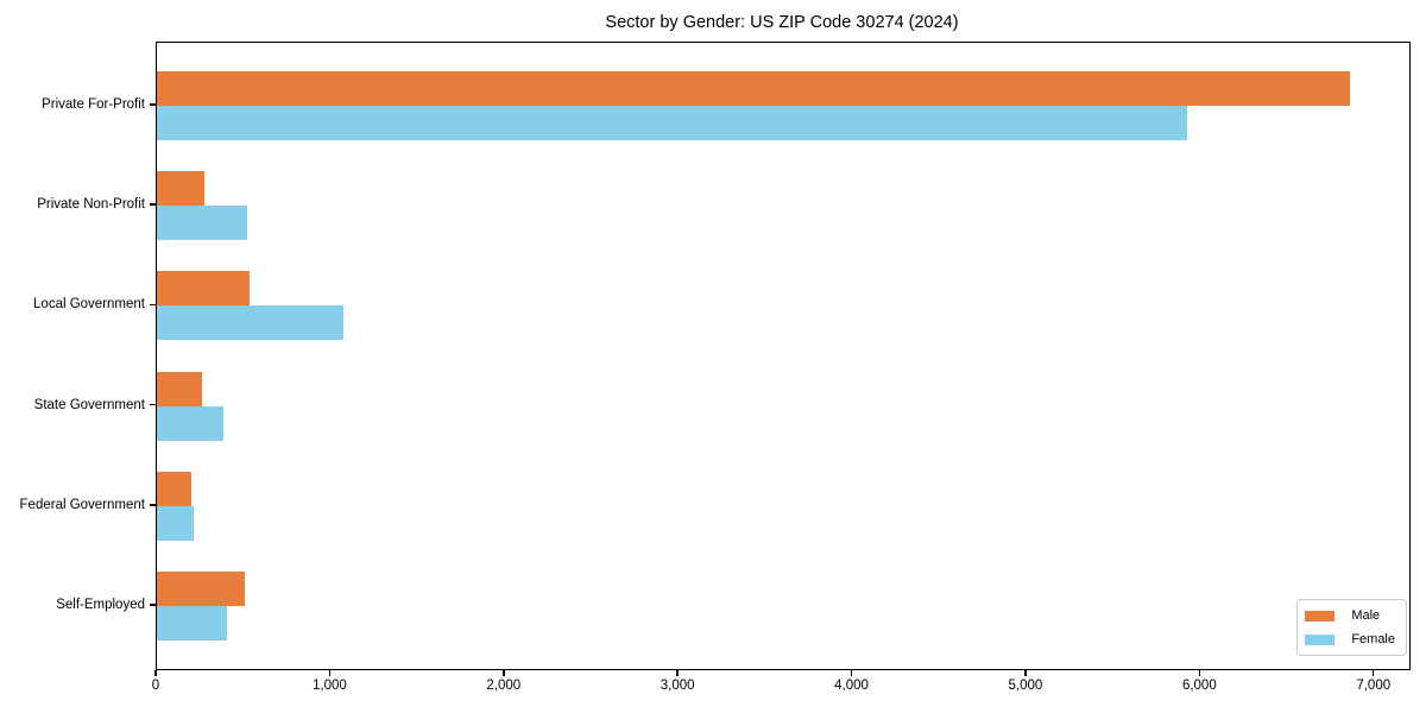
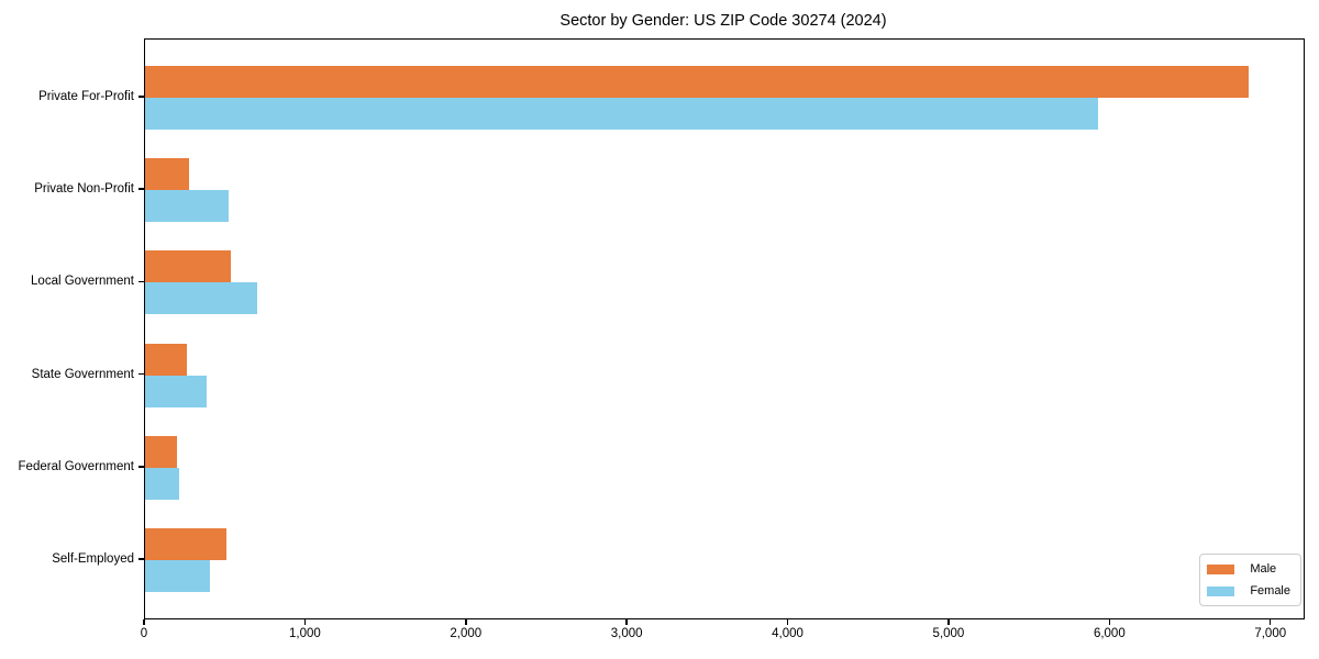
Female/Local Government: 1070 -> 700
